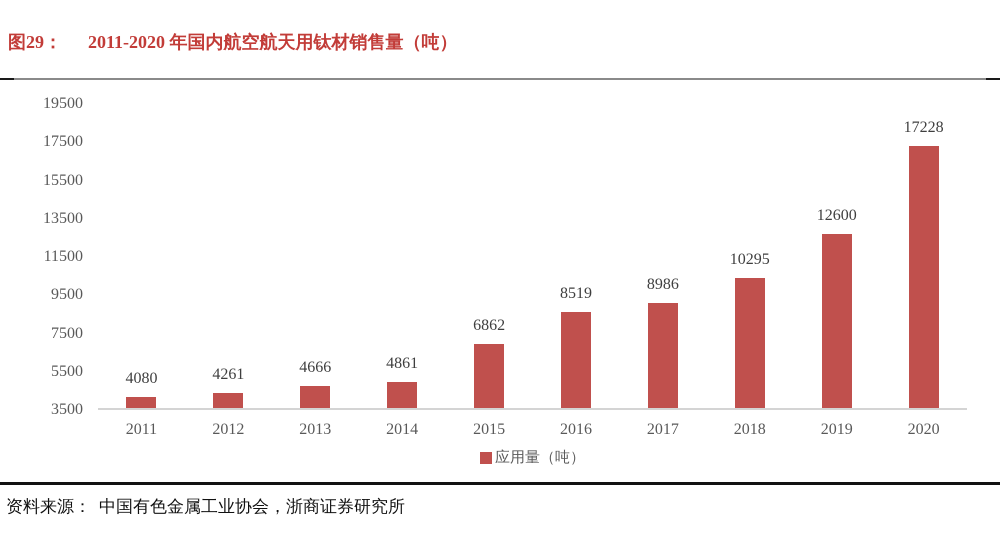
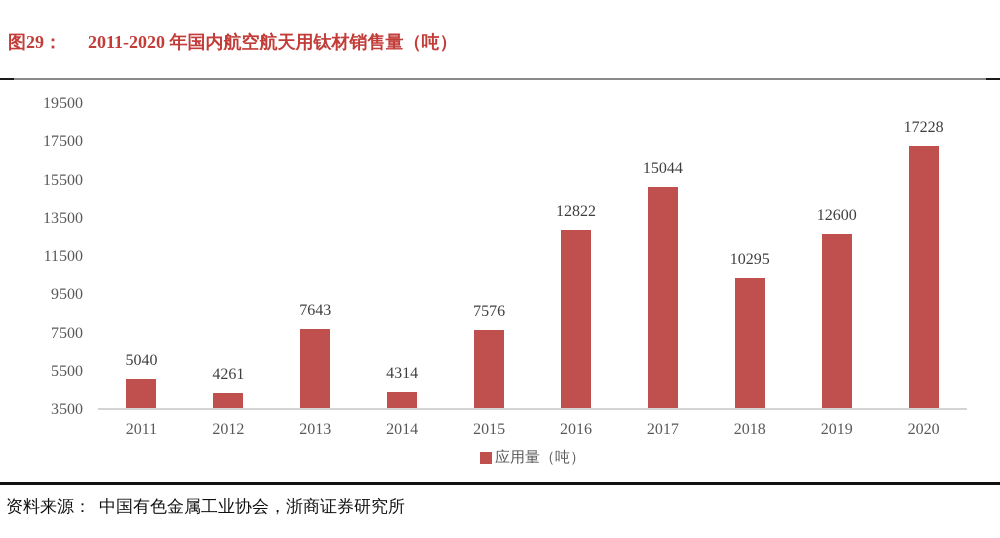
2011: 4080 -> 5040
2013: 4666 -> 7643
2014: 4861 -> 4314
2015: 6862 -> 7576
2016: 8519 -> 12822
2017: 8986 -> 15044
